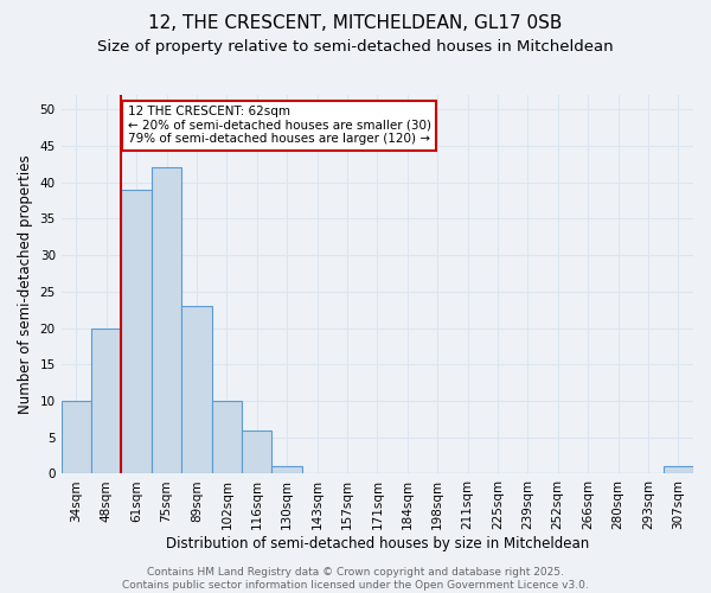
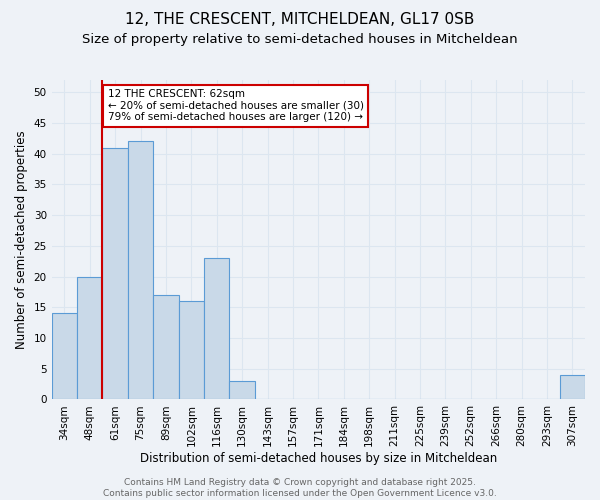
34sqm: 10 -> 14
61sqm: 39 -> 41
89sqm: 23 -> 17
102sqm: 10 -> 16
116sqm: 6 -> 23
130sqm: 1 -> 3
307sqm: 1 -> 4
